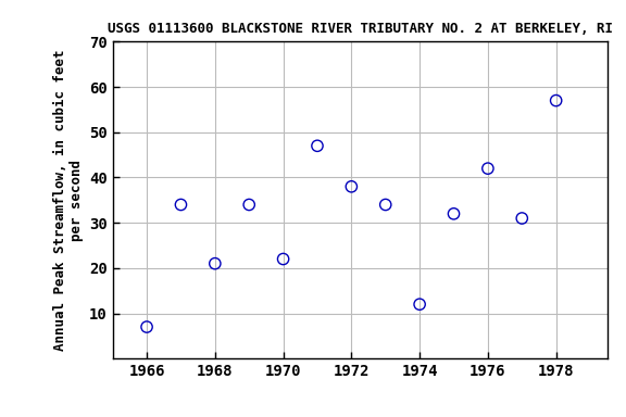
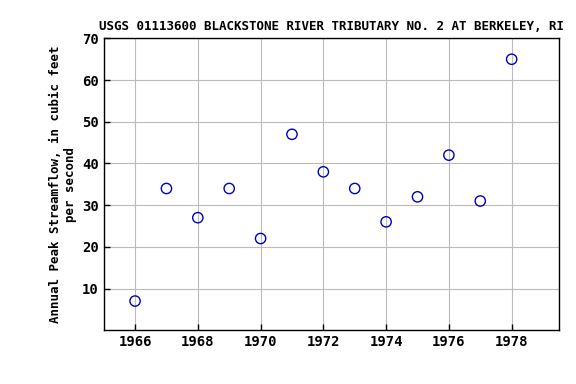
1968: 21 -> 27
1974: 12 -> 26
1978: 57 -> 65
